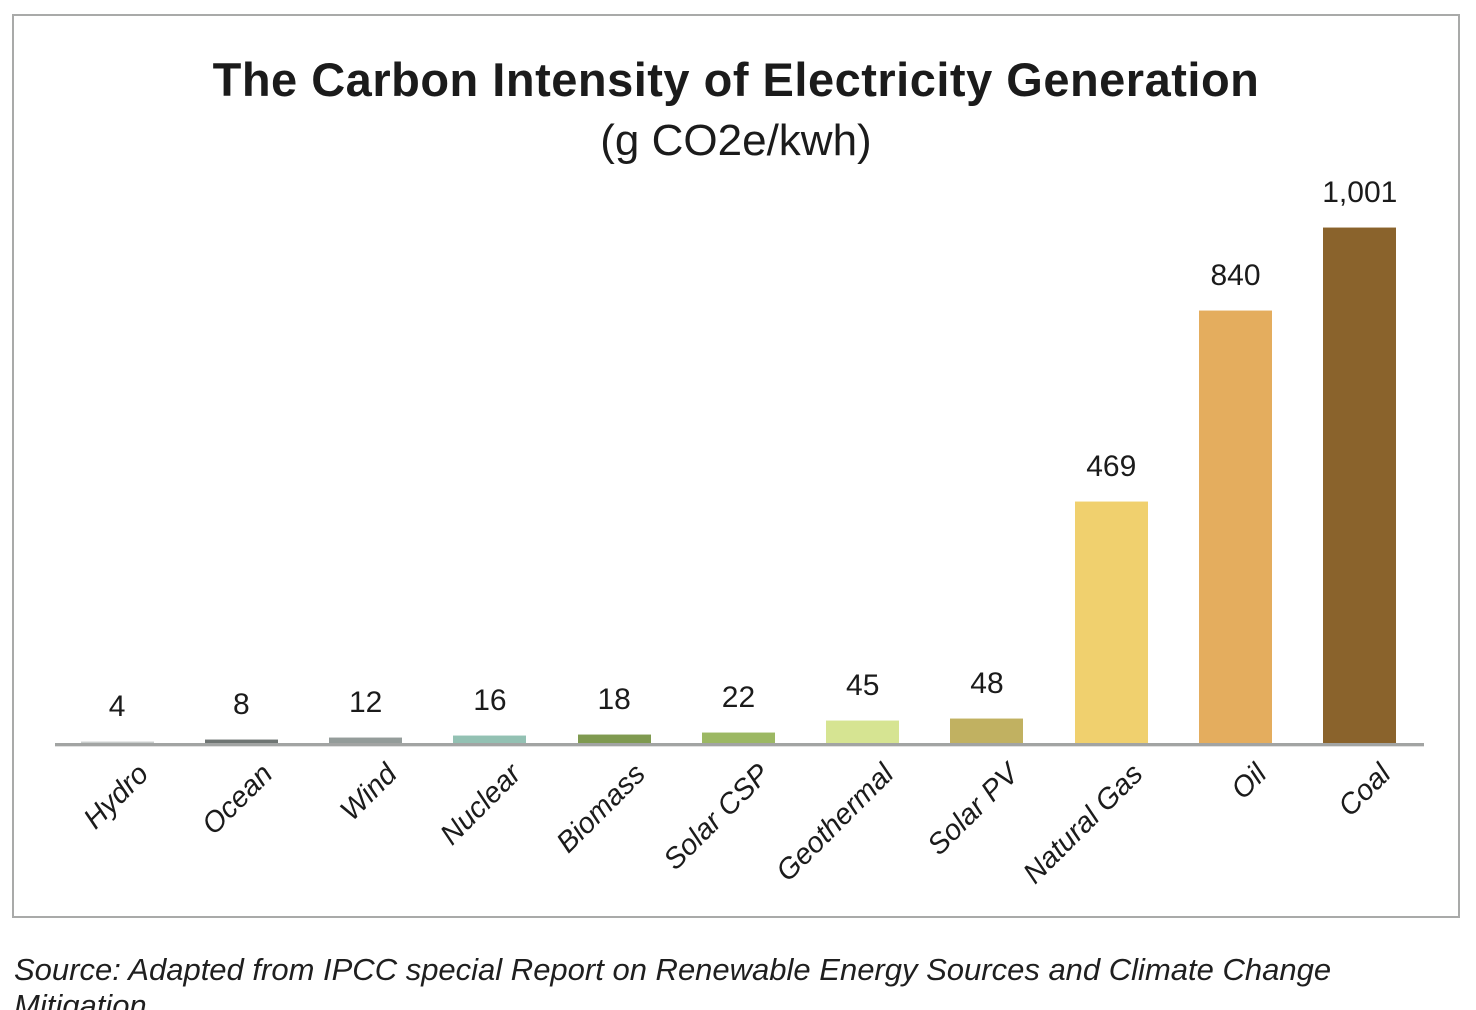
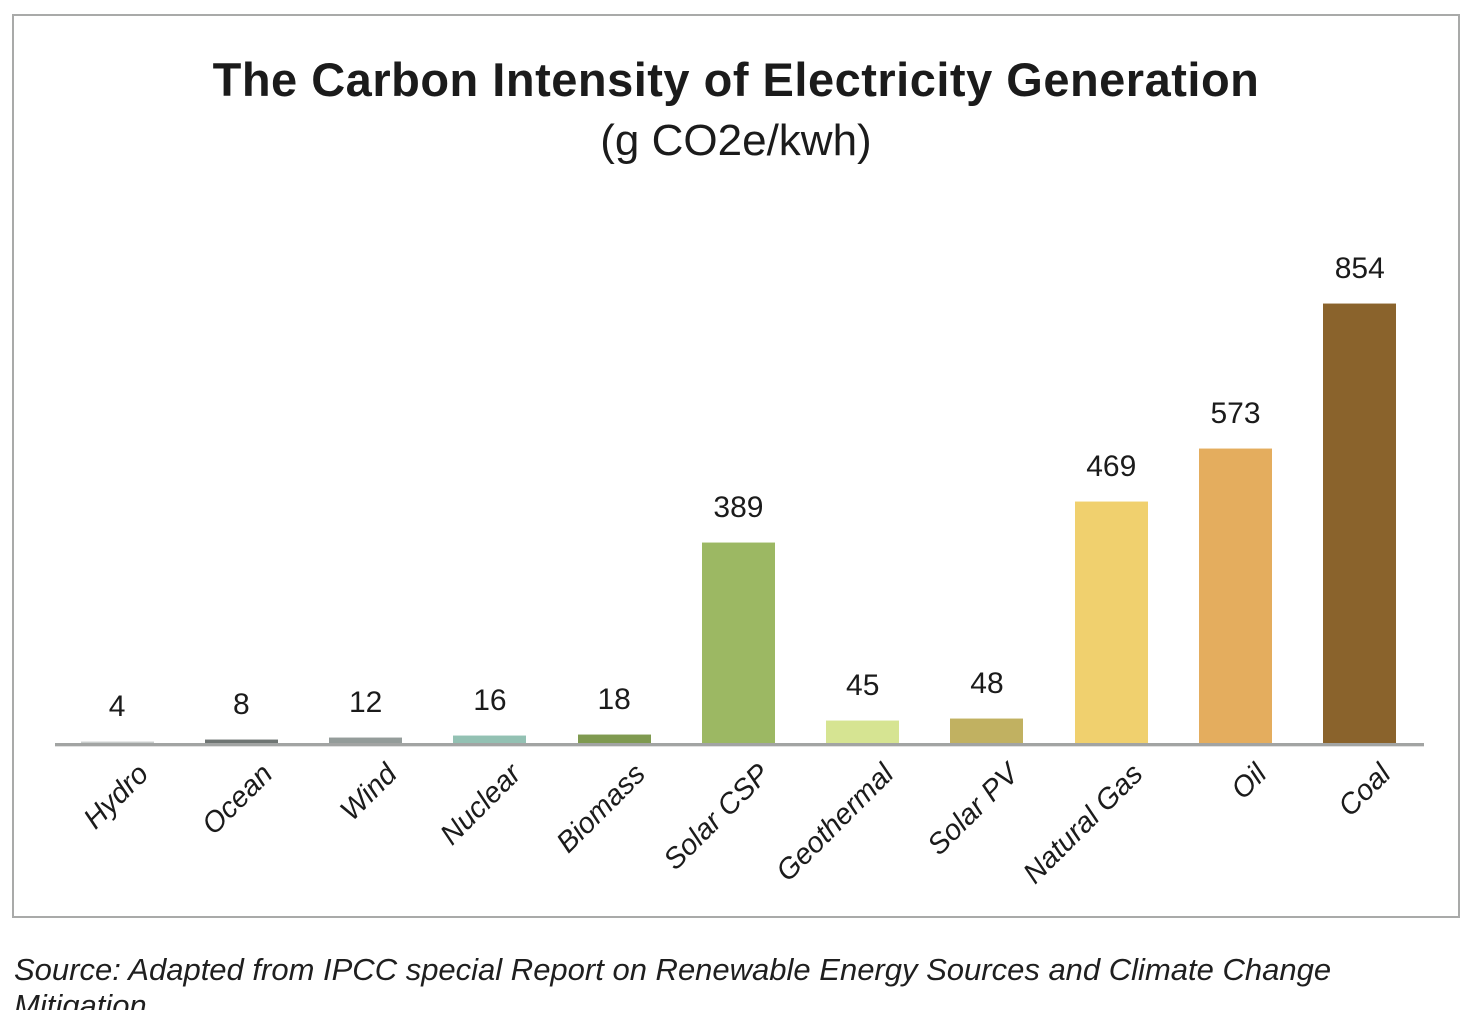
Solar CSP: 22 -> 389
Oil: 840 -> 573
Coal: 1,001 -> 854
